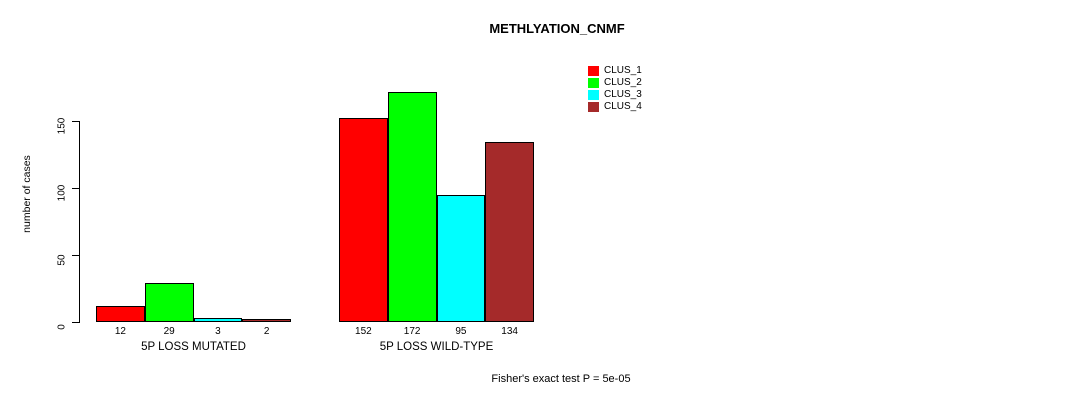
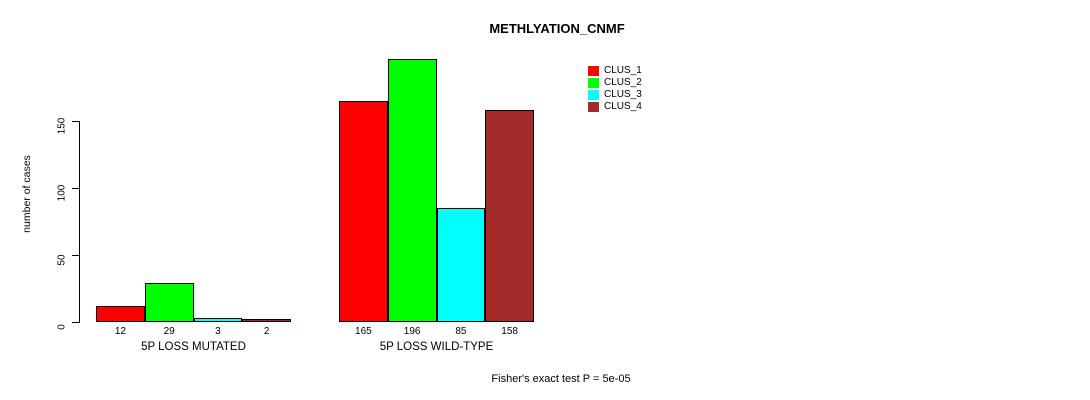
CLUS_1/5P LOSS WILD-TYPE: 152 -> 165
CLUS_2/5P LOSS WILD-TYPE: 172 -> 196
CLUS_3/5P LOSS WILD-TYPE: 95 -> 85
CLUS_4/5P LOSS WILD-TYPE: 134 -> 158
